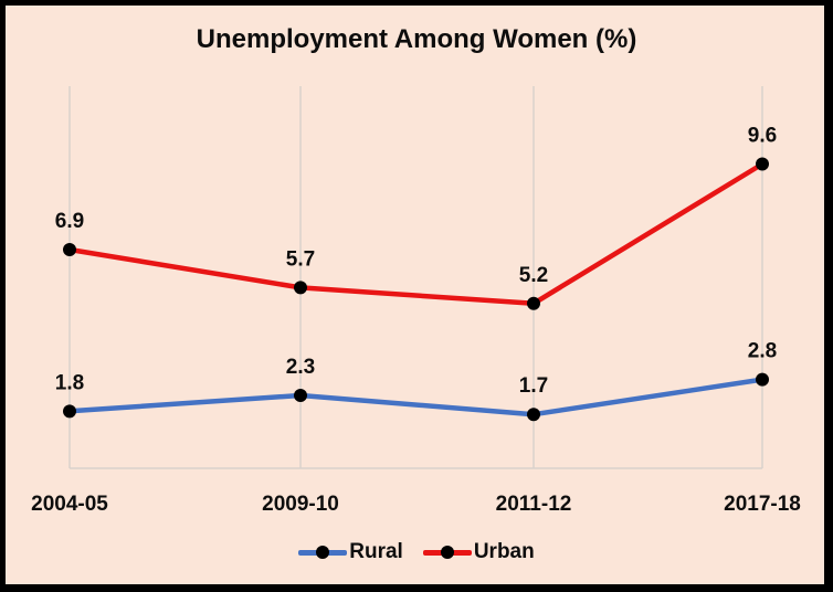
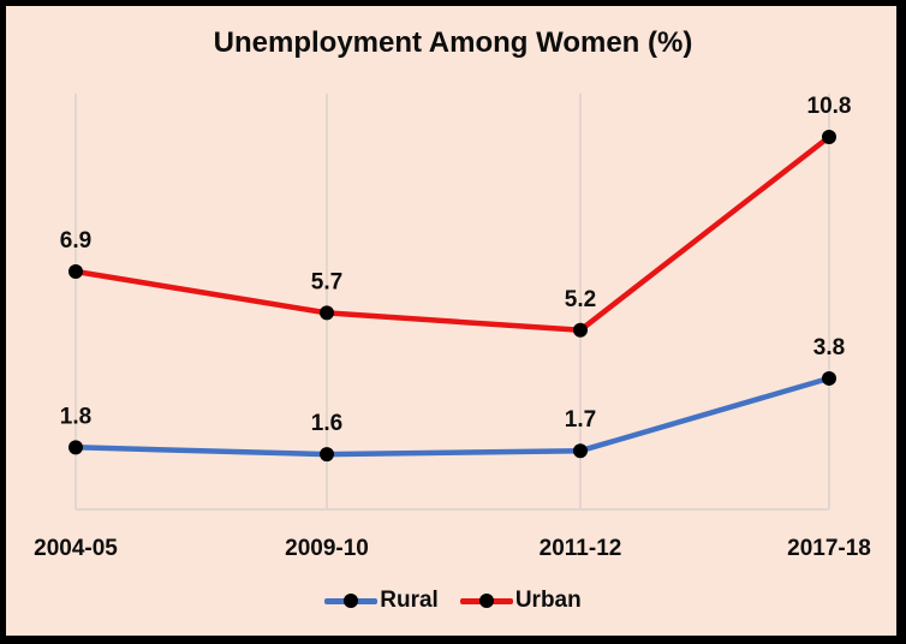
Rural/2009-10: 2.3 -> 1.6
Rural/2017-18: 2.8 -> 3.8
Urban/2017-18: 9.6 -> 10.8
